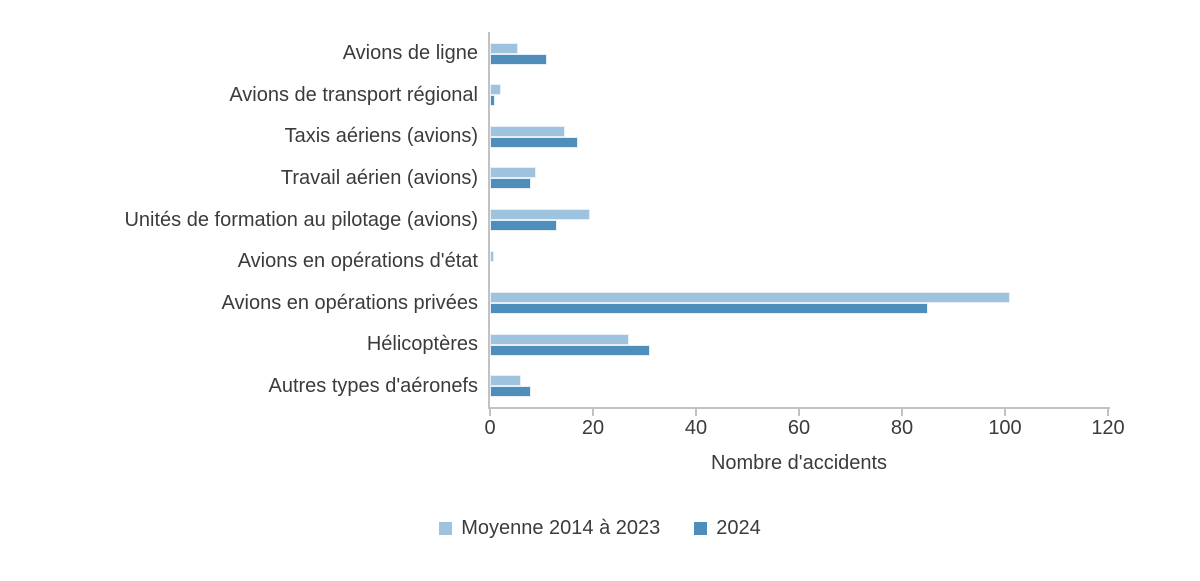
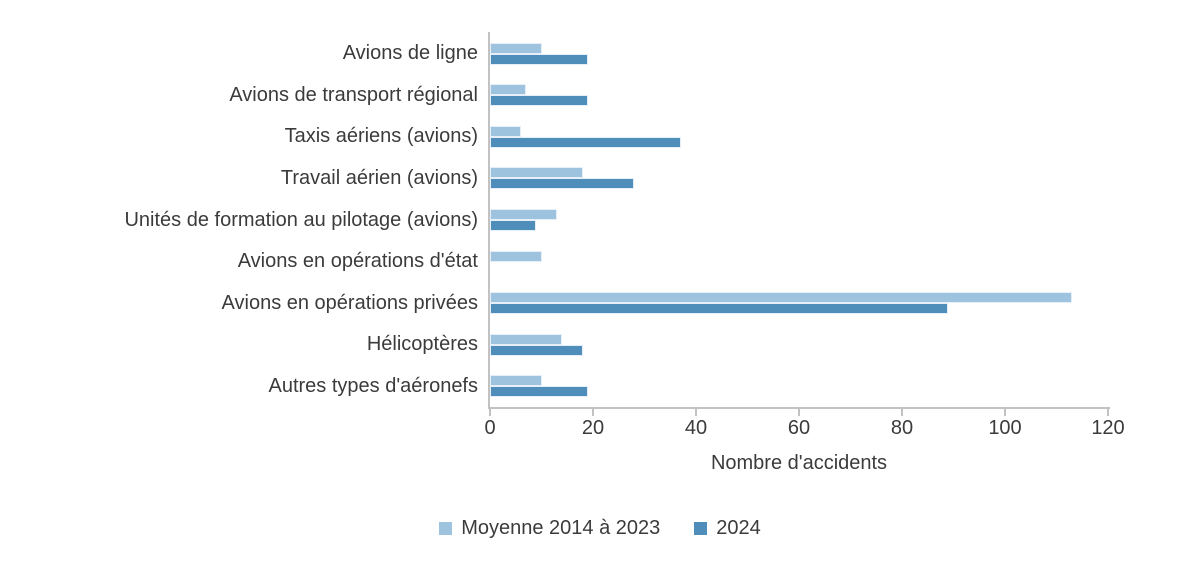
Moyenne 2014 à 2023/Avions de ligne: 6 -> 10
2024/Avions de ligne: 11 -> 19
Moyenne 2014 à 2023/Avions de transport régional: 2 -> 7
2024/Avions de transport régional: 1 -> 19
Moyenne 2014 à 2023/Taxis aériens (avions): 14 -> 6
2024/Taxis aériens (avions): 17 -> 37
Moyenne 2014 à 2023/Travail aérien (avions): 9 -> 18
2024/Travail aérien (avions): 8 -> 28
Moyenne 2014 à 2023/Unités de formation au pilotage (avions): 20 -> 13
2024/Unités de formation au pilotage (avions): 13 -> 9
Moyenne 2014 à 2023/Avions en opérations d'état: 1 -> 10
Moyenne 2014 à 2023/Avions en opérations privées: 101 -> 113
2024/Avions en opérations privées: 85 -> 89
Moyenne 2014 à 2023/Hélicoptères: 27 -> 14
2024/Hélicoptères: 31 -> 18
Moyenne 2014 à 2023/Autres types d'aéronefs: 6 -> 10
2024/Autres types d'aéronefs: 8 -> 19
